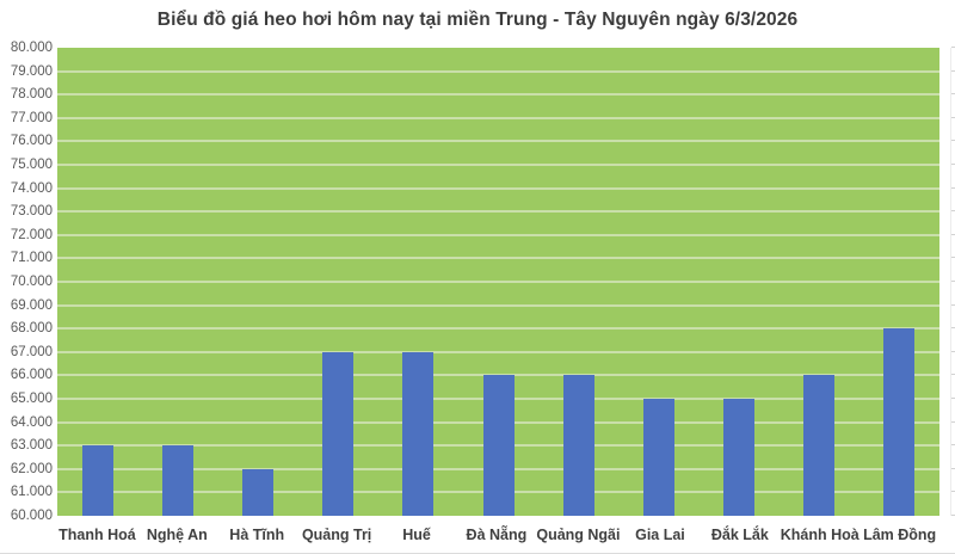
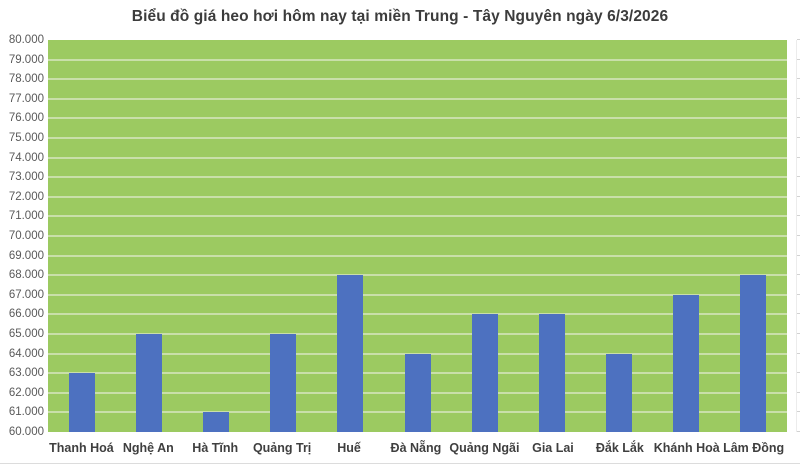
Nghệ An: 63000 -> 65000
Hà Tĩnh: 62000 -> 61000
Quảng Trị: 67000 -> 65000
Huế: 67000 -> 68000
Đà Nẵng: 66000 -> 64000
Gia Lai: 65000 -> 66000
Đắk Lắk: 65000 -> 64000
Khánh Hoà: 66000 -> 67000
